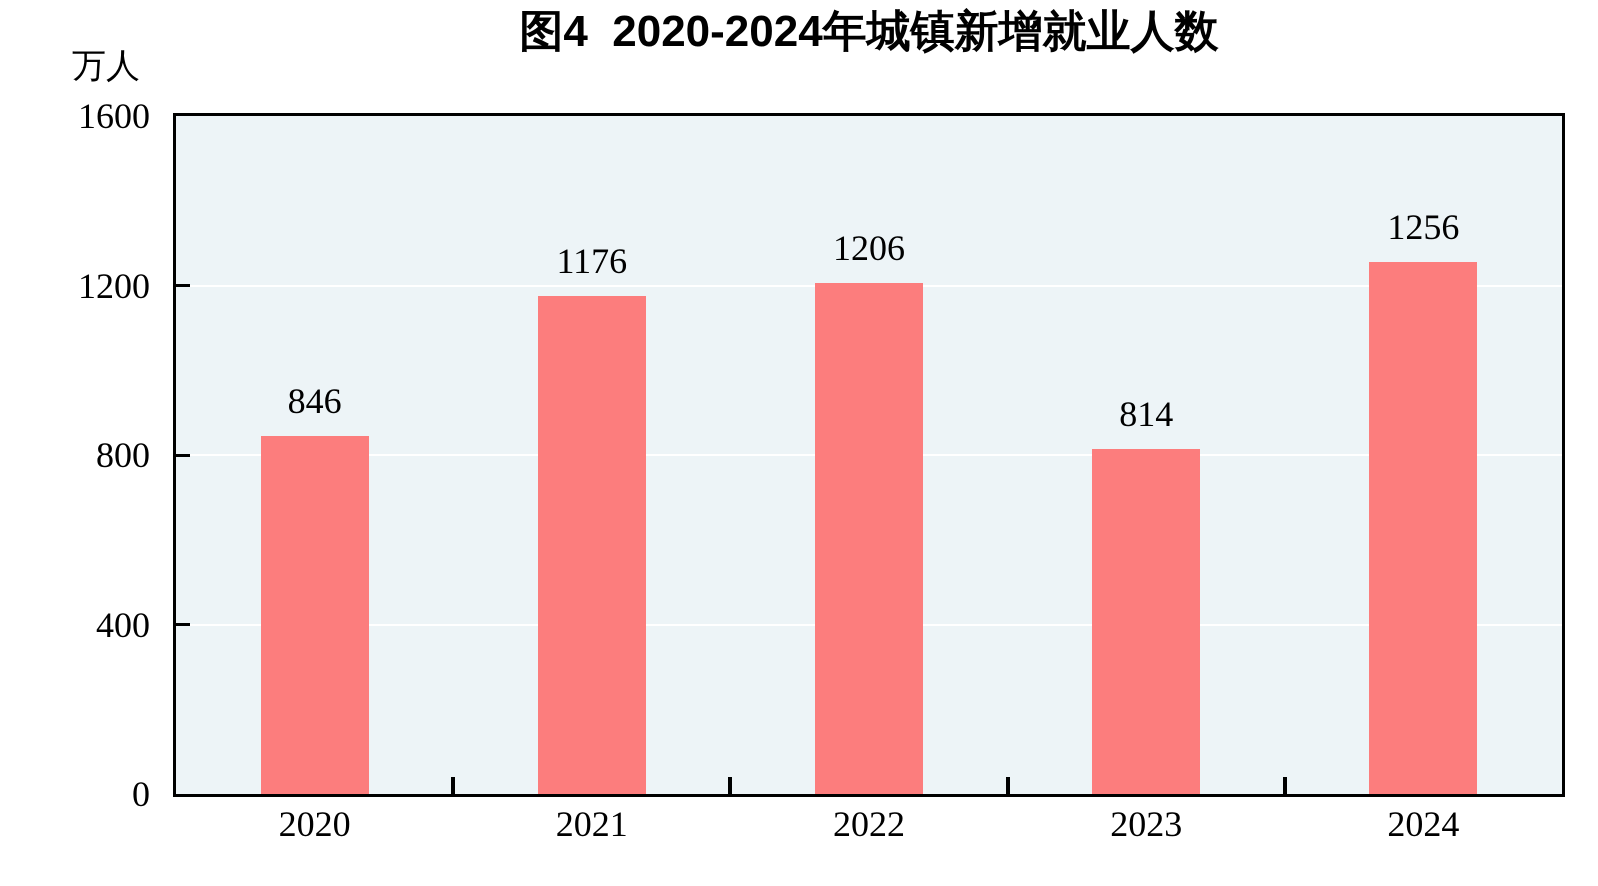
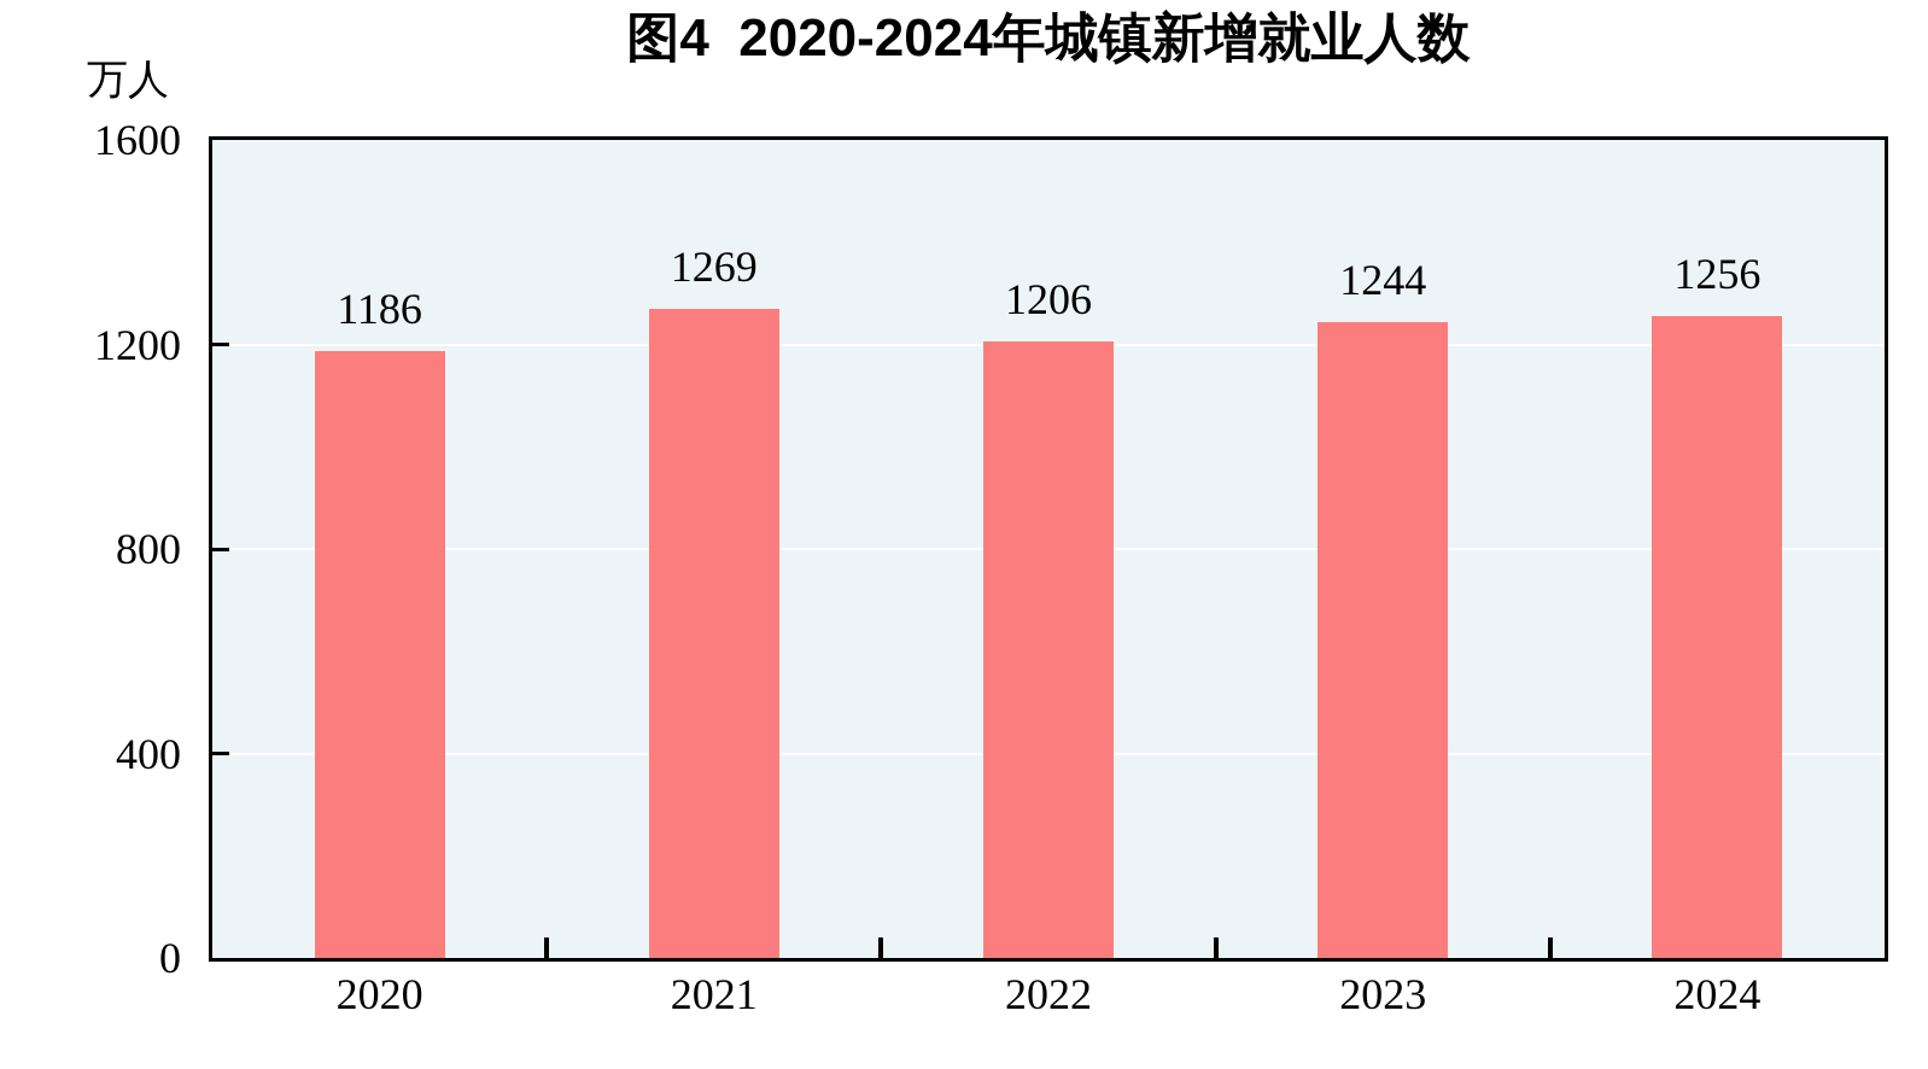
2020: 846 -> 1186
2021: 1176 -> 1269
2023: 814 -> 1244
